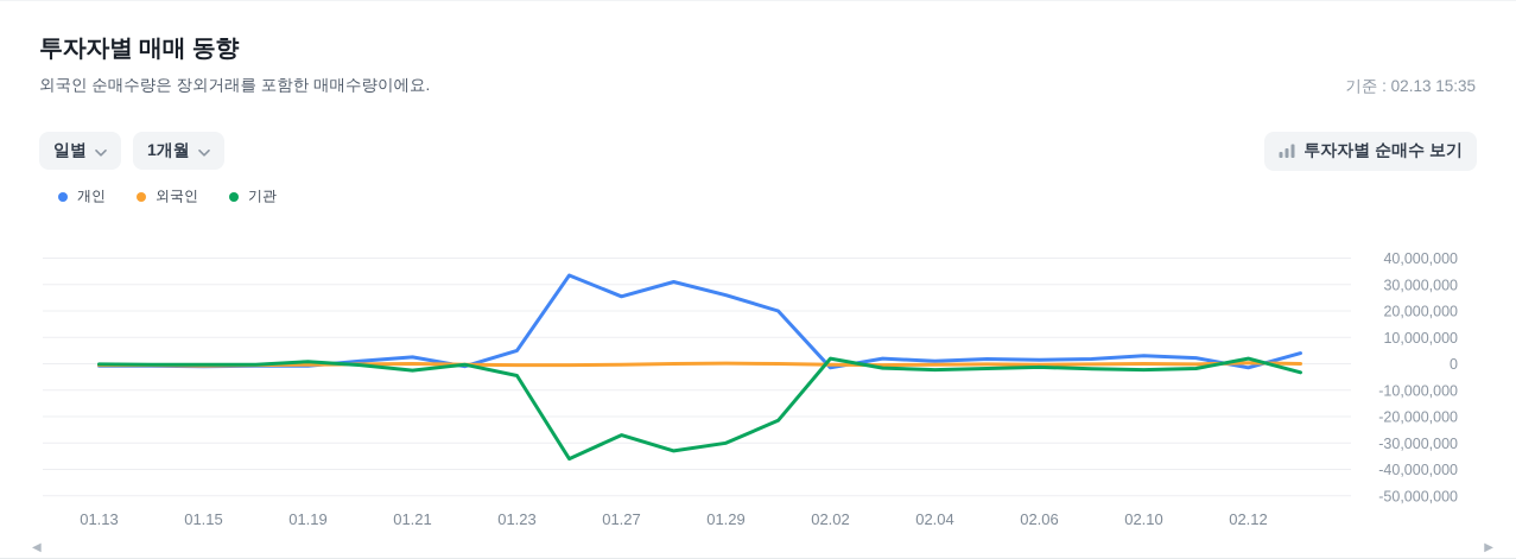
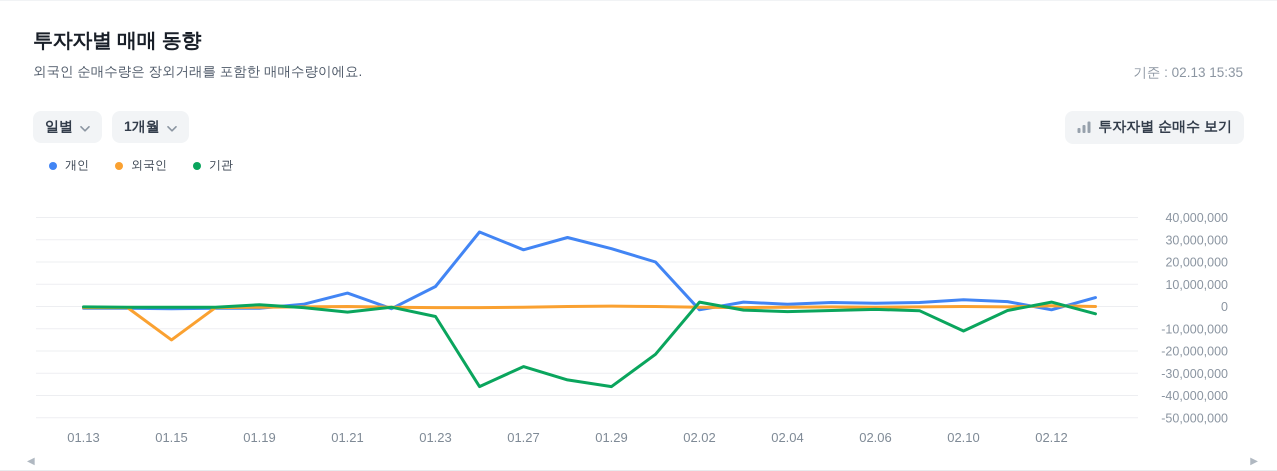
외국인/01.15: -1000000 -> -15000000
개인/01.21: 2000000 -> 6000000
개인/01.23: 5000000 -> 9000000
기관/01.29: -30000000 -> -36000000
기관/02.10: -2000000 -> -11000000
